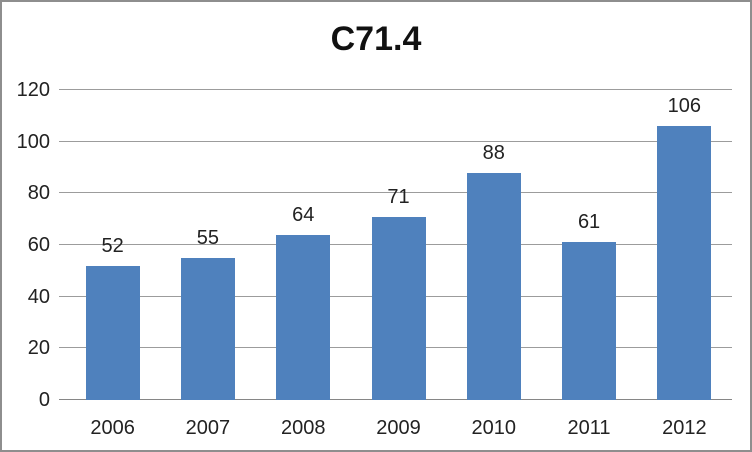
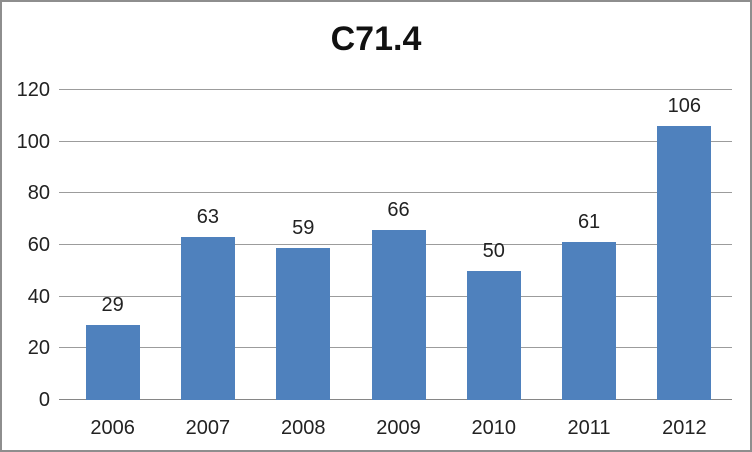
2006: 52 -> 29
2007: 55 -> 63
2008: 64 -> 59
2009: 71 -> 66
2010: 88 -> 50
